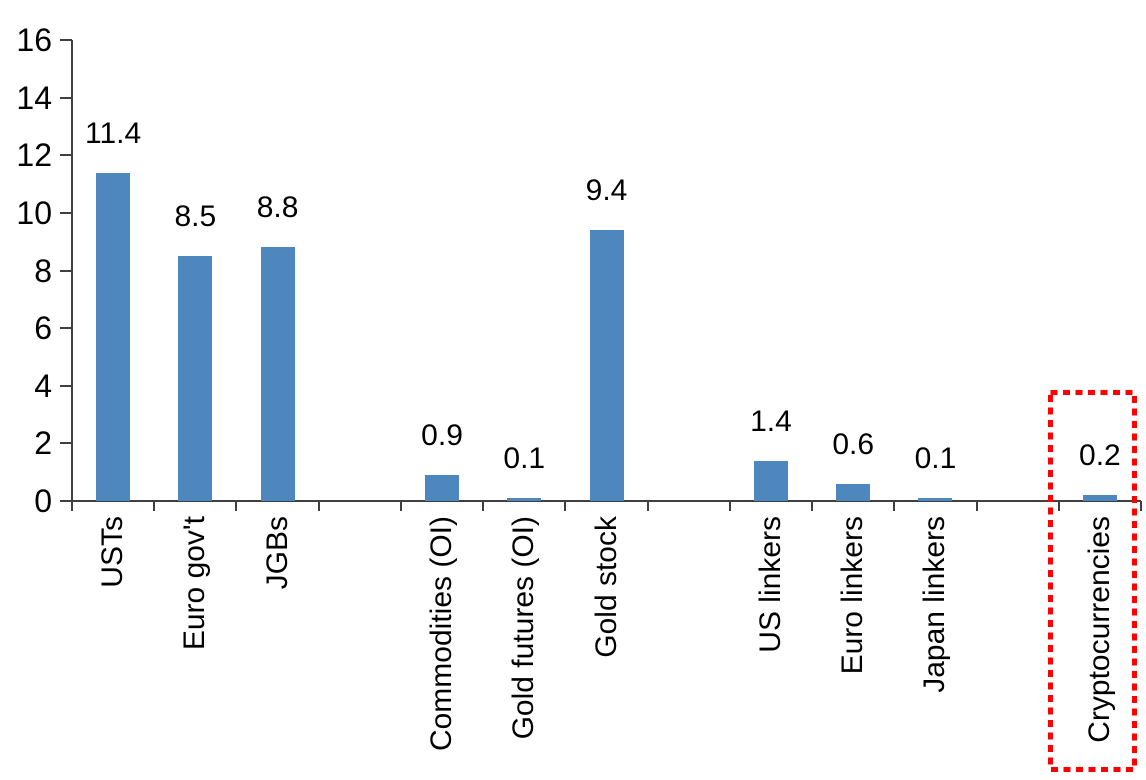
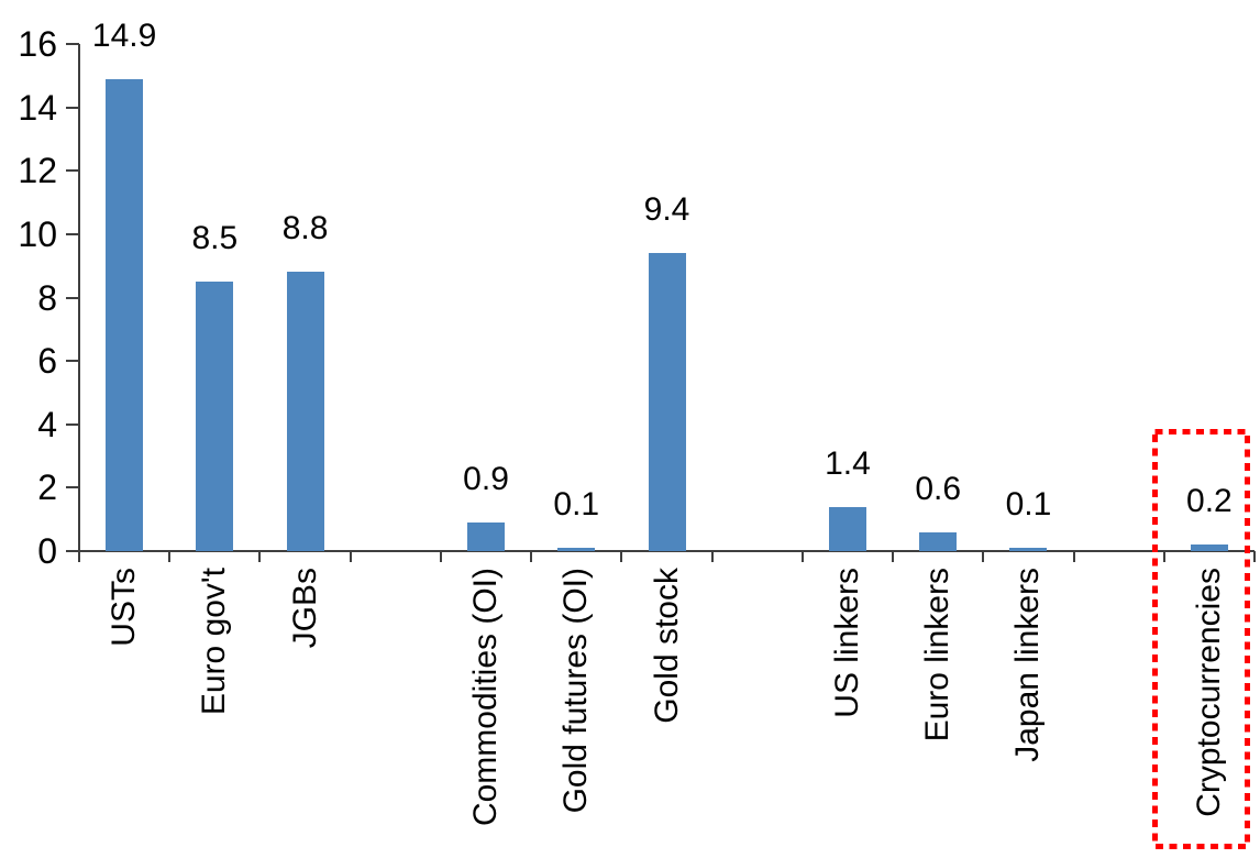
USTs: 11.4 -> 14.9
